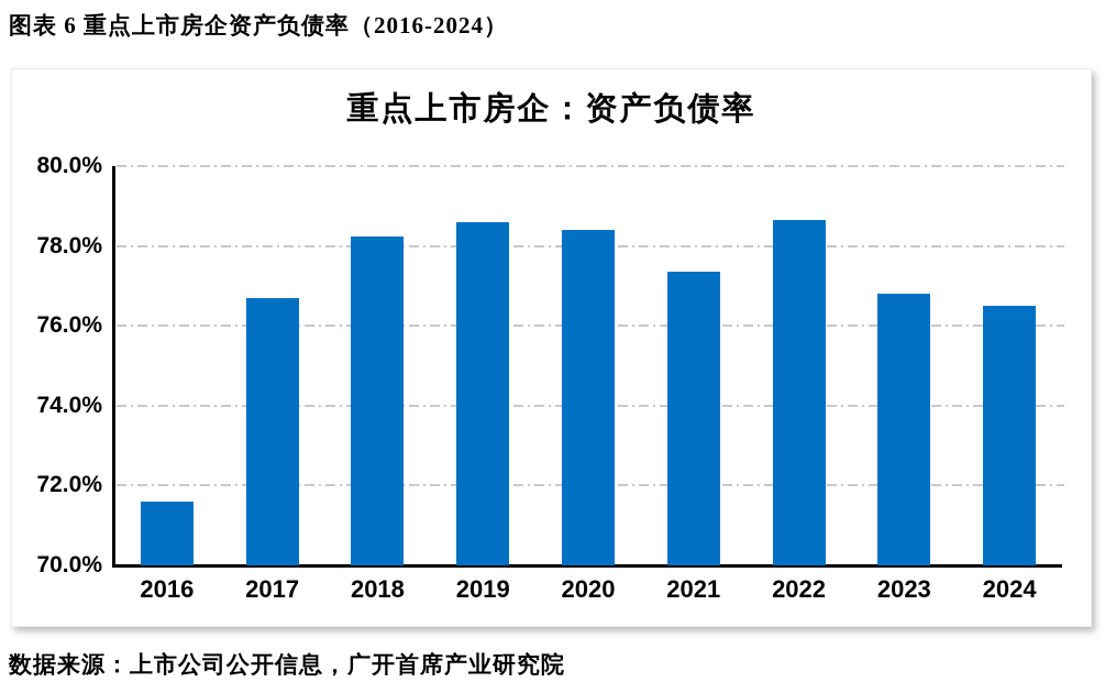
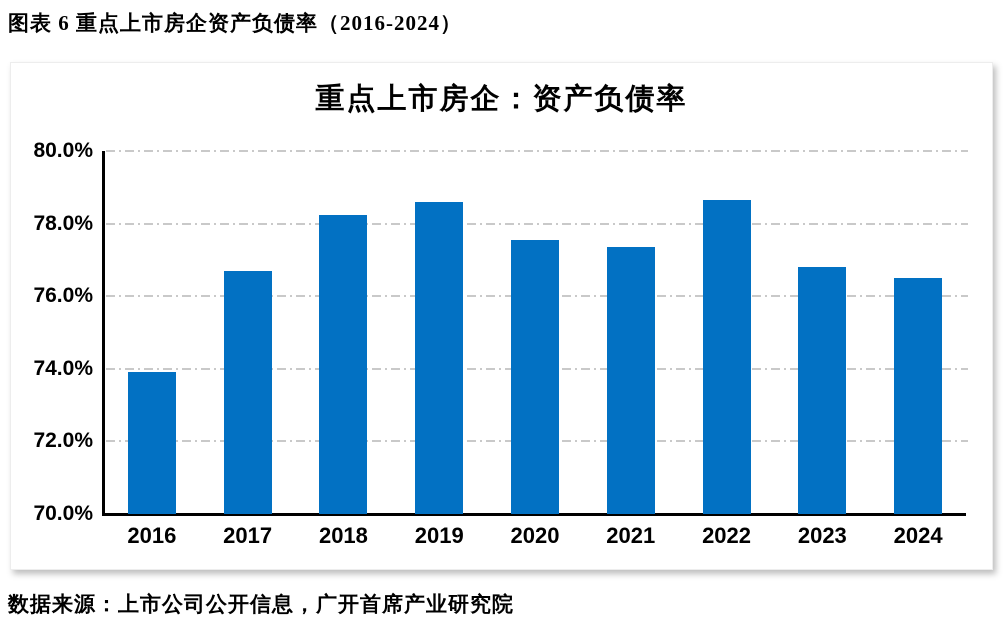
2016: 71.6% -> 73.9%
2020: 78.4% -> 77.5%
